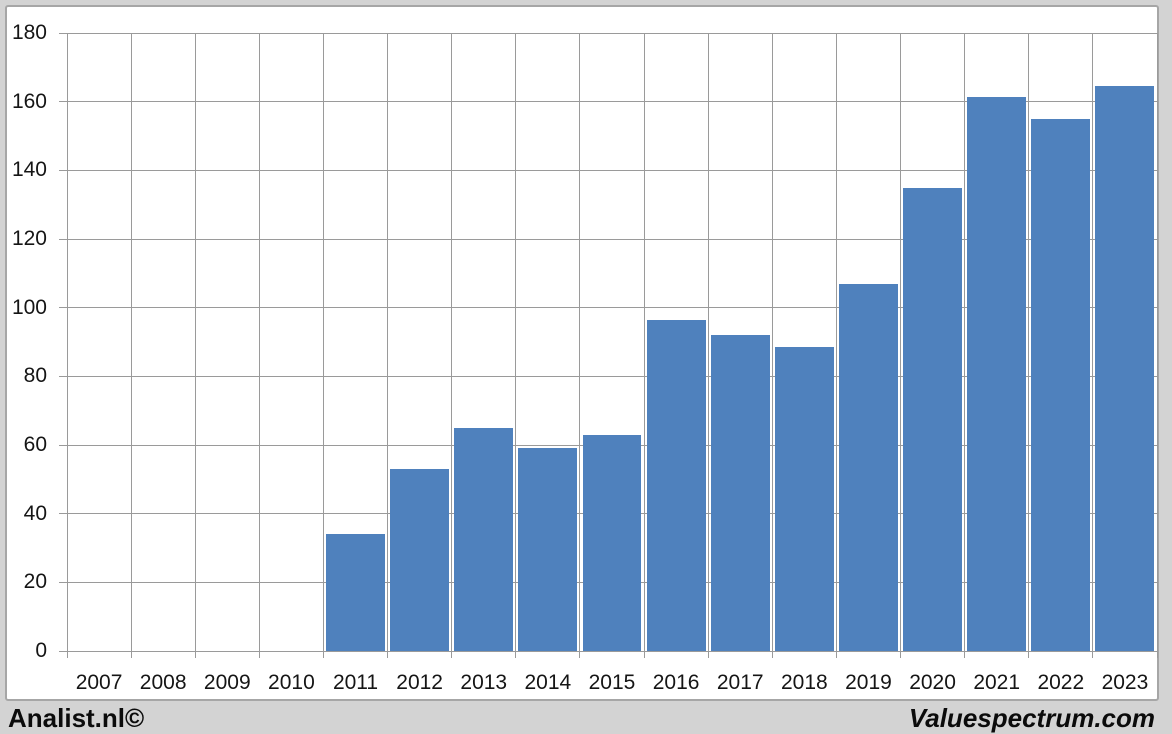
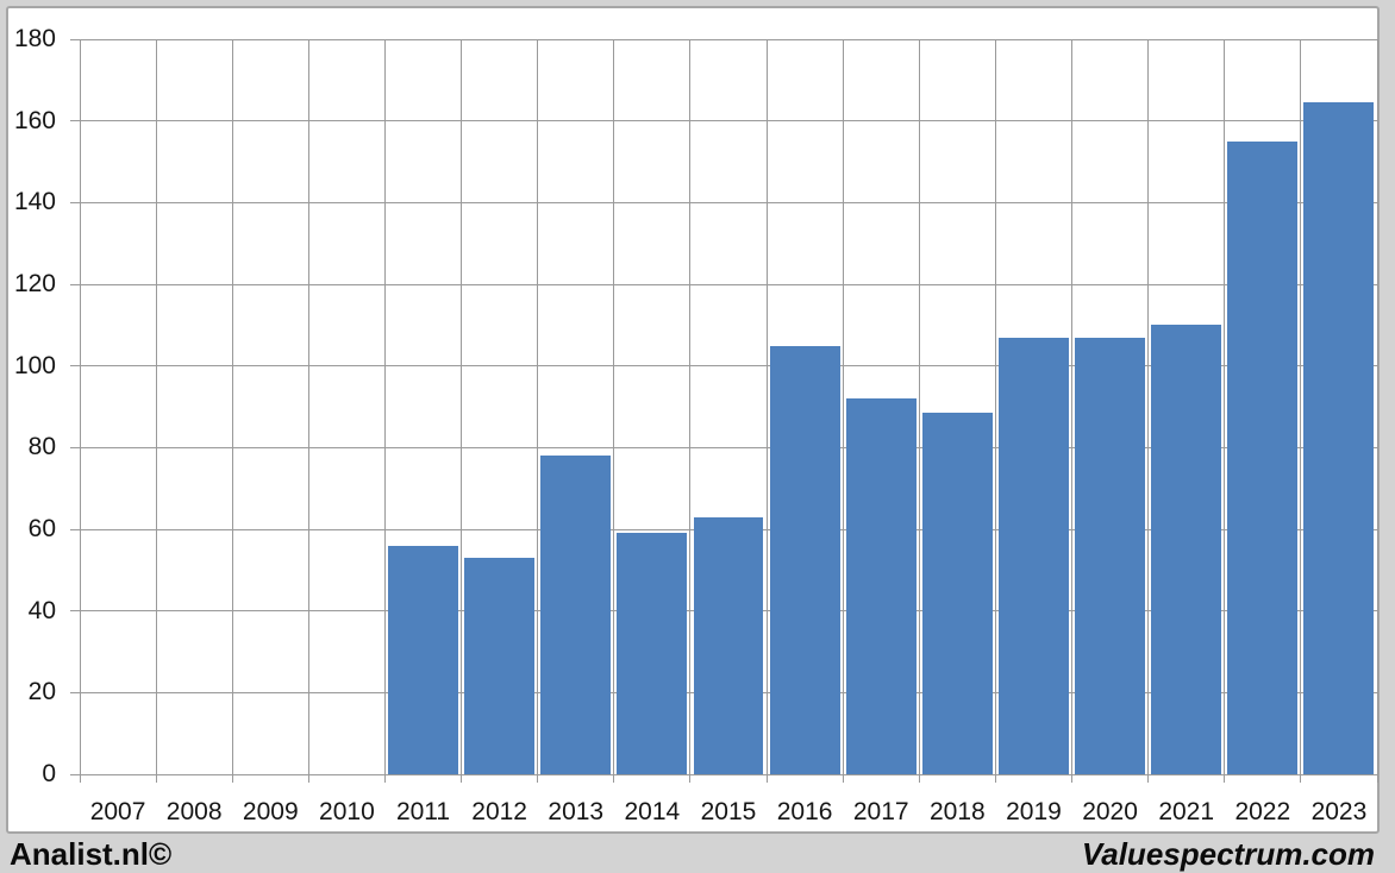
2011: 34 -> 56
2013: 65 -> 78
2016: 96 -> 105
2020: 135 -> 107
2021: 162 -> 110
